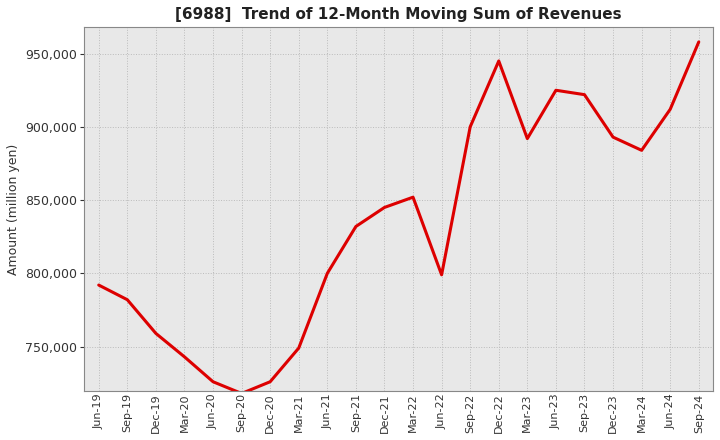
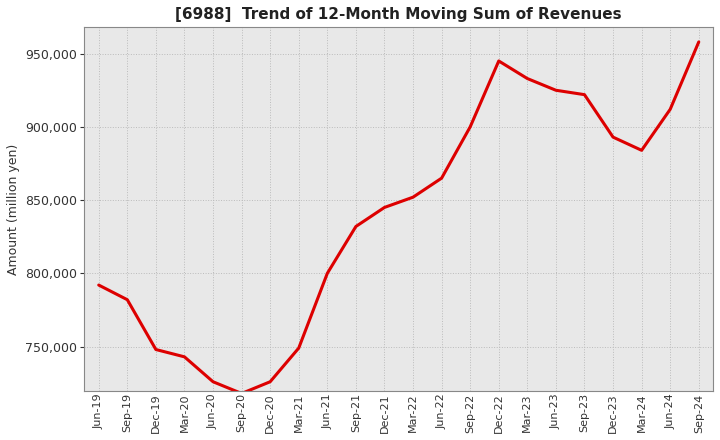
Dec-19: 759,000 -> 748,000
Jun-22: 799,000 -> 865,000
Mar-23: 892,000 -> 933,000
